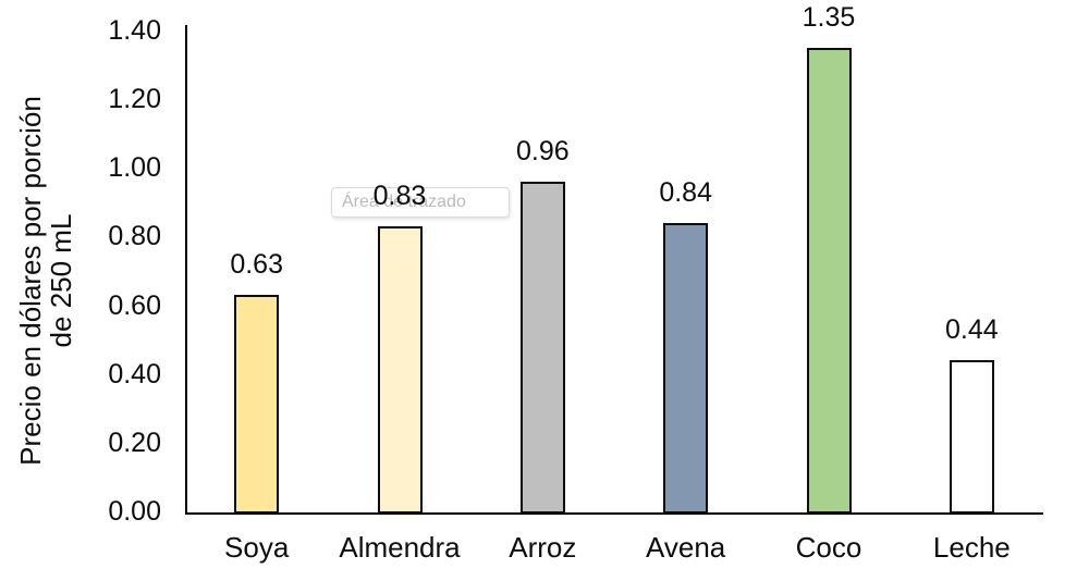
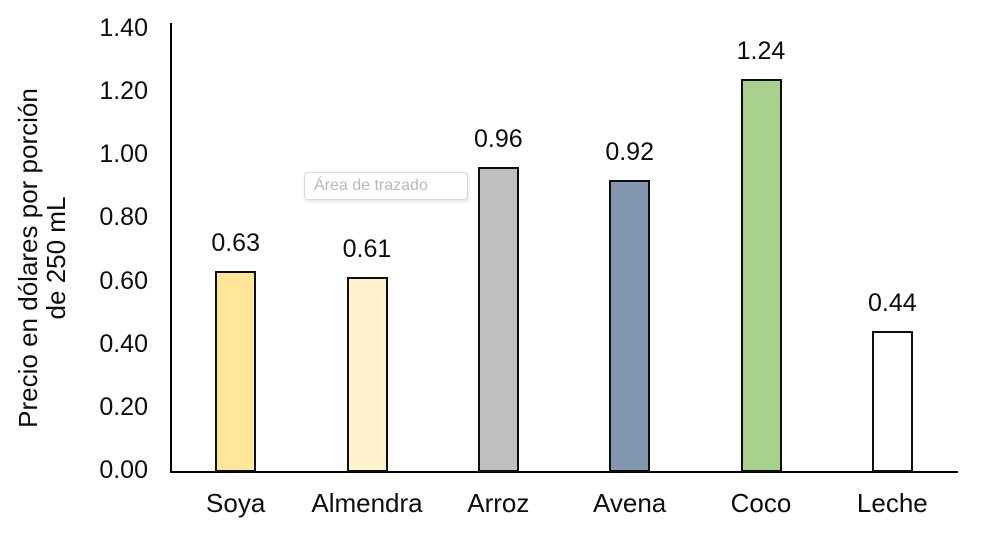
Almendra: 0.83 -> 0.61
Avena: 0.84 -> 0.92
Coco: 1.35 -> 1.24
